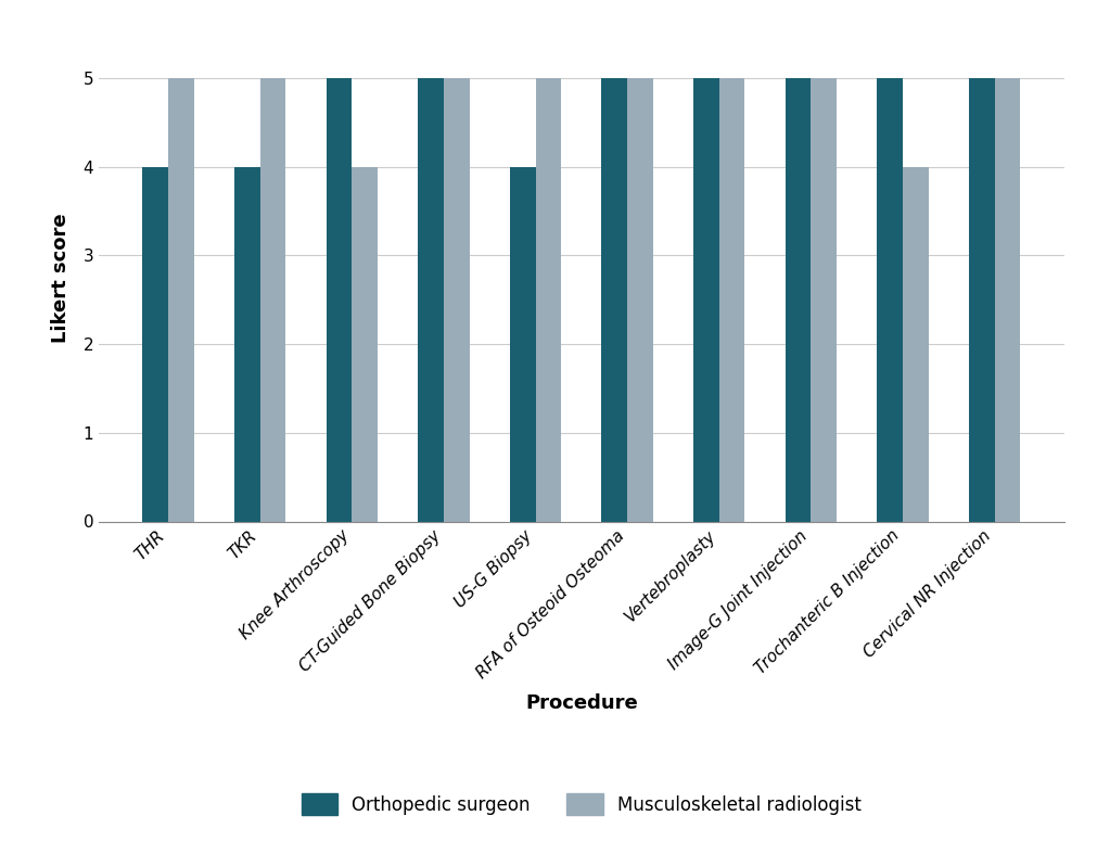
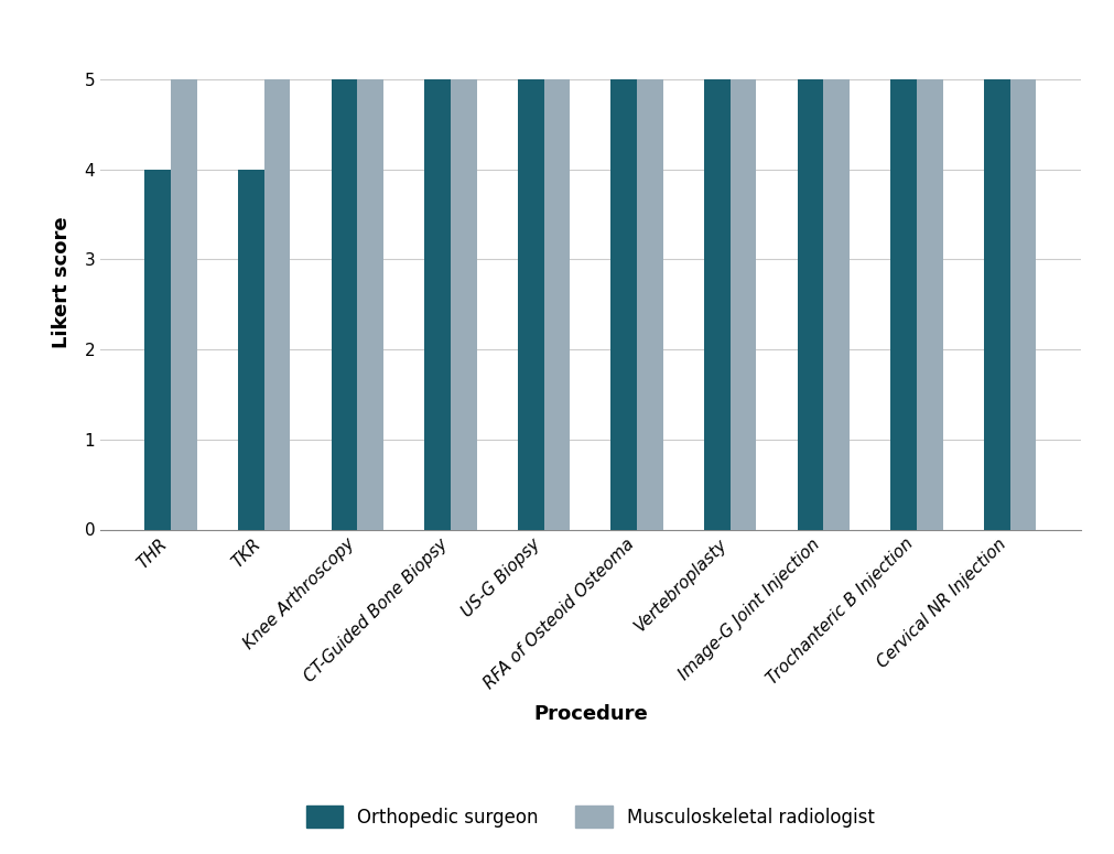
Musculoskeletal radiologist/Knee Arthroscopy: 4 -> 5
Orthopedic surgeon/US-G Biopsy: 4 -> 5
Musculoskeletal radiologist/Trochanteric B Injection: 4 -> 5
